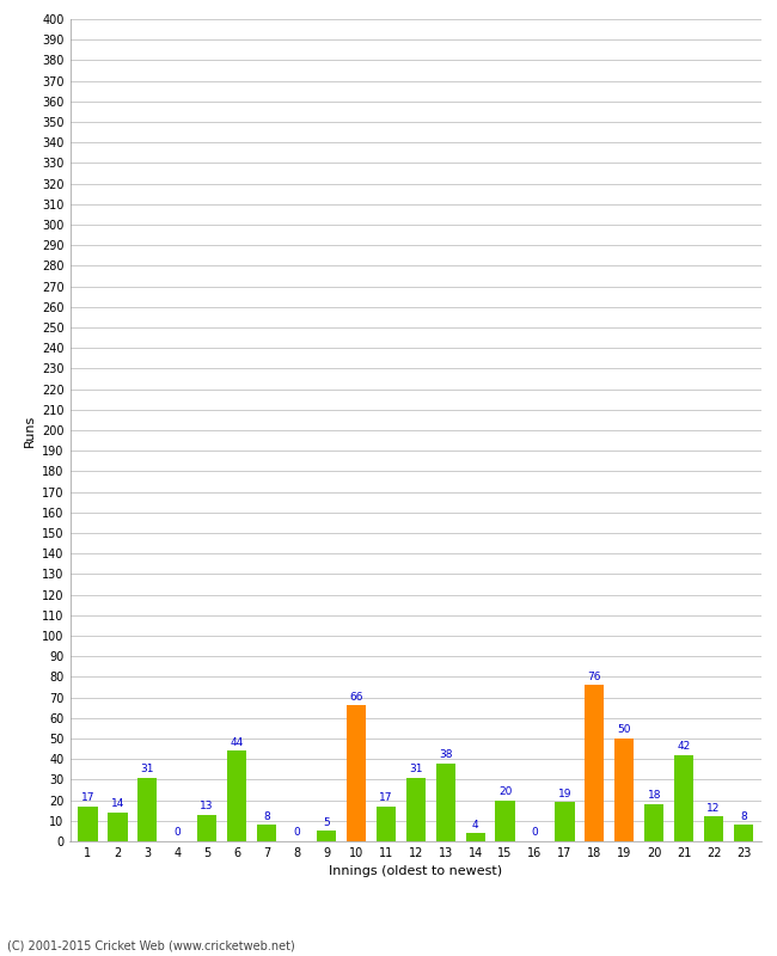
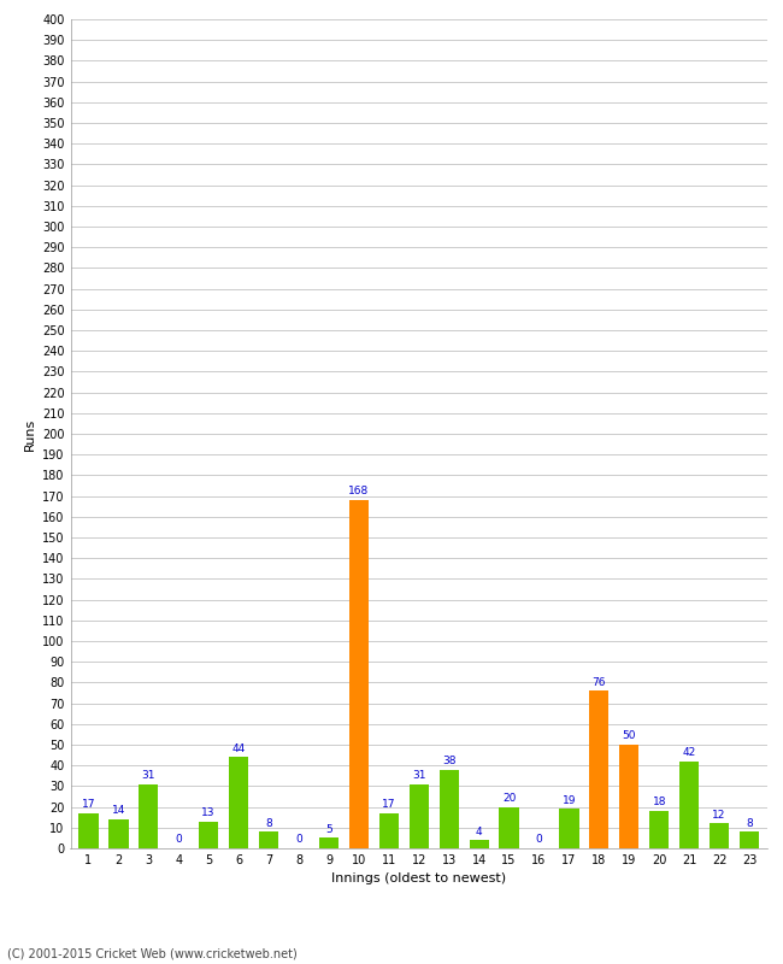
10: 66 -> 168
